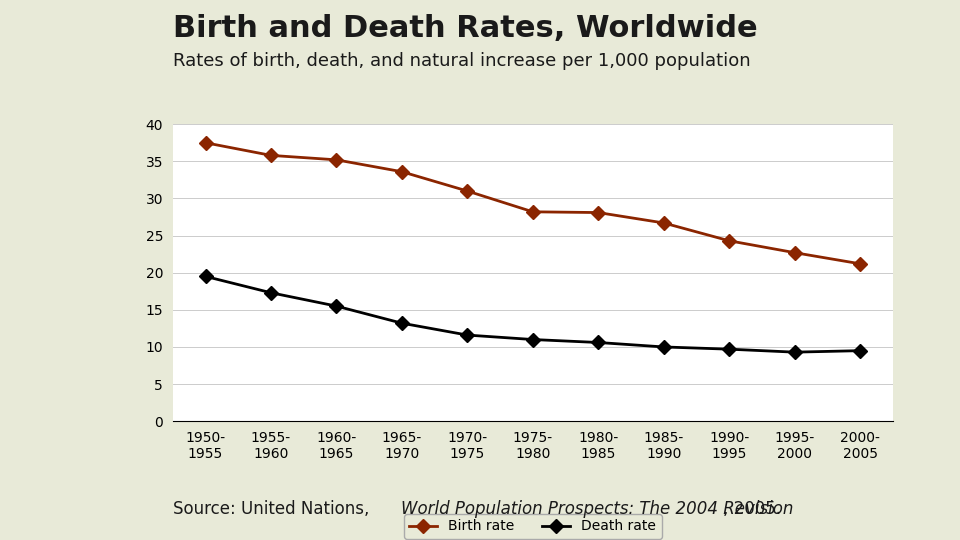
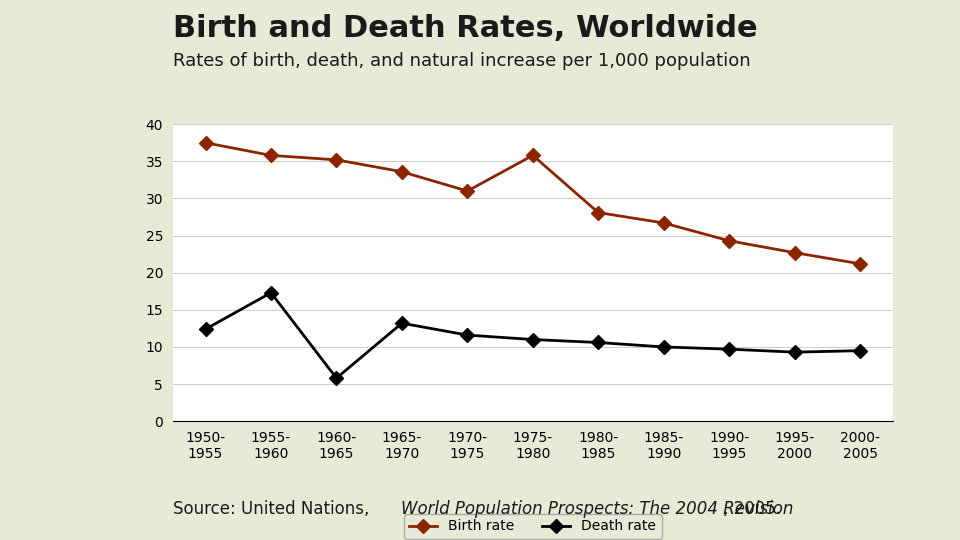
Death rate/1950- 1955: 19.5 -> 12.4
Death rate/1960- 1965: 15.5 -> 5.8
Birth rate/1975- 1980: 28.2 -> 35.8
